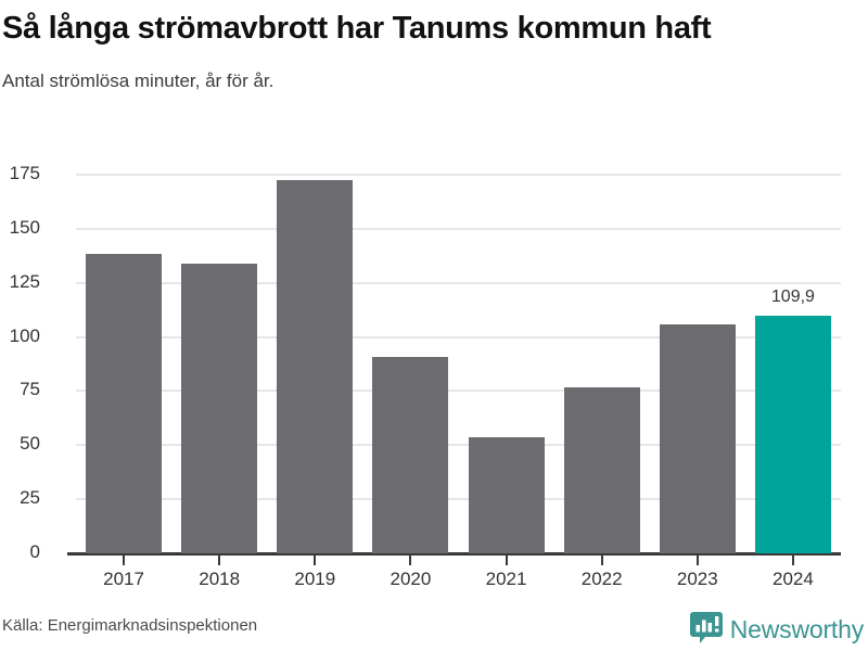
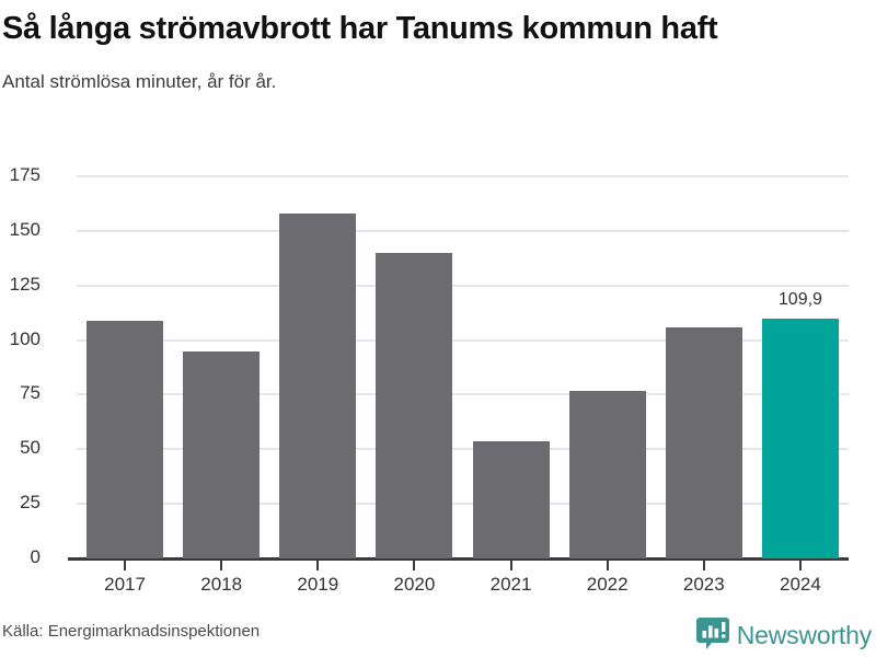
2017: 138 -> 109
2018: 134 -> 95
2019: 172 -> 158
2020: 91 -> 140
